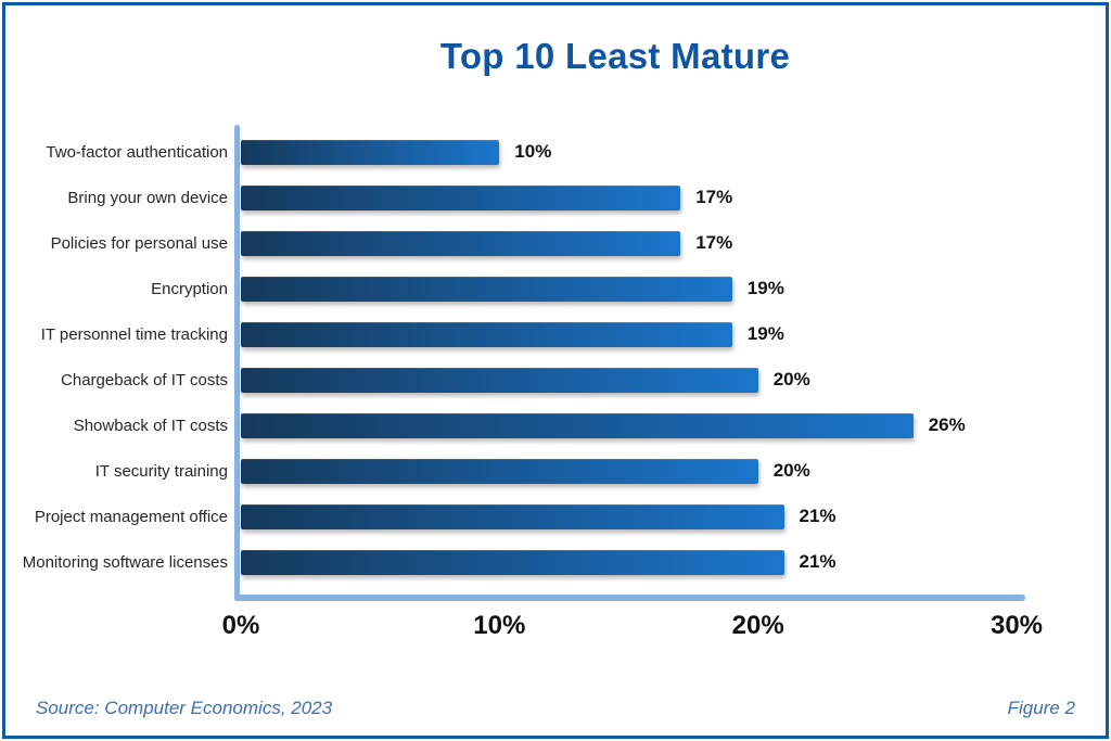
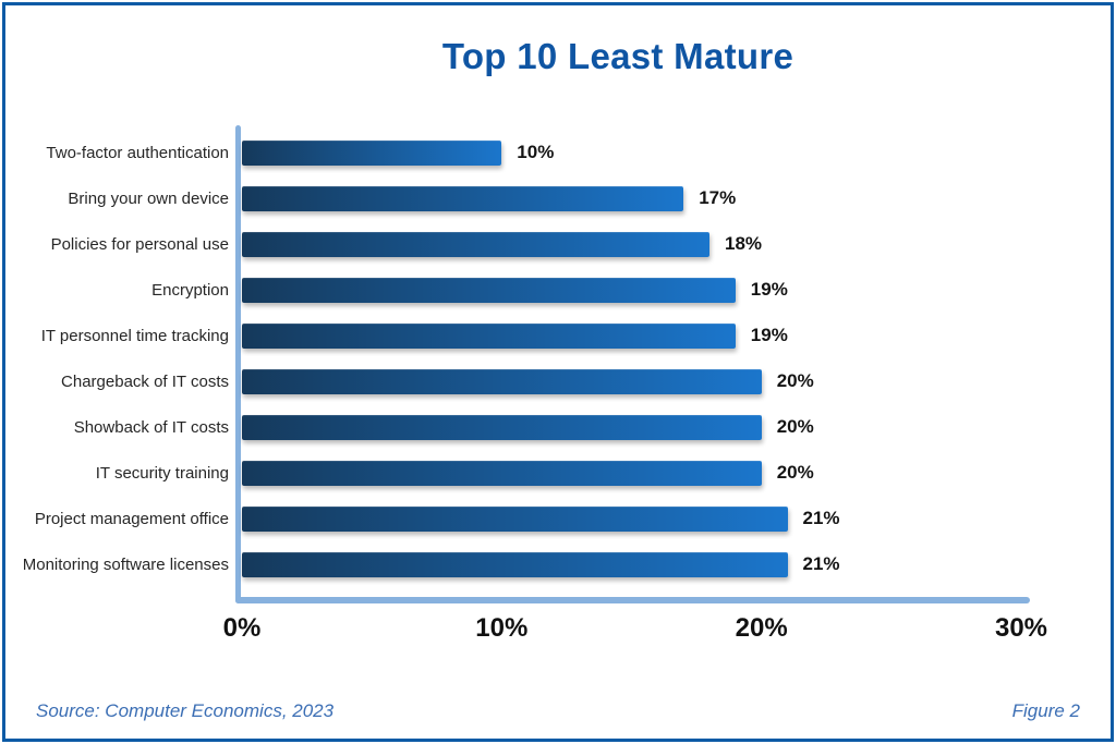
Policies for personal use: 17% -> 18%
Showback of IT costs: 26% -> 20%
